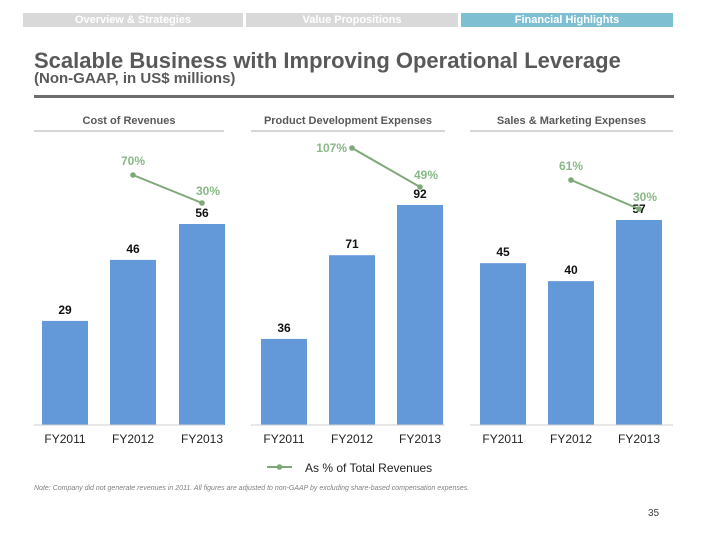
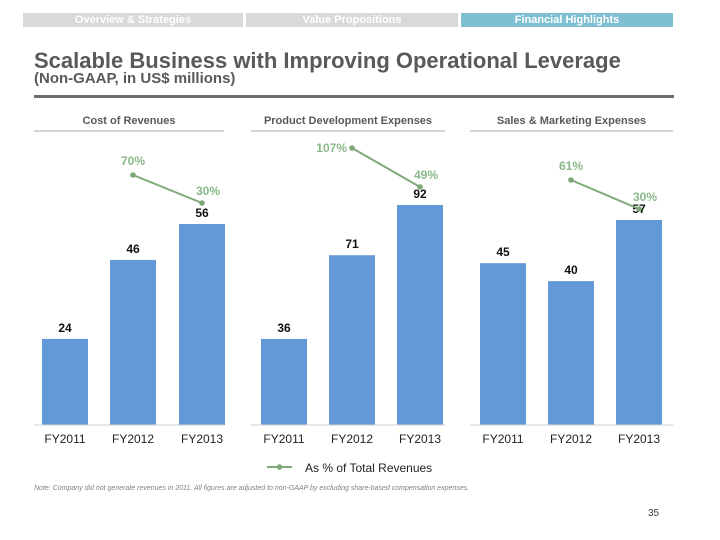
Cost of Revenues/FY2011: 29 -> 24
